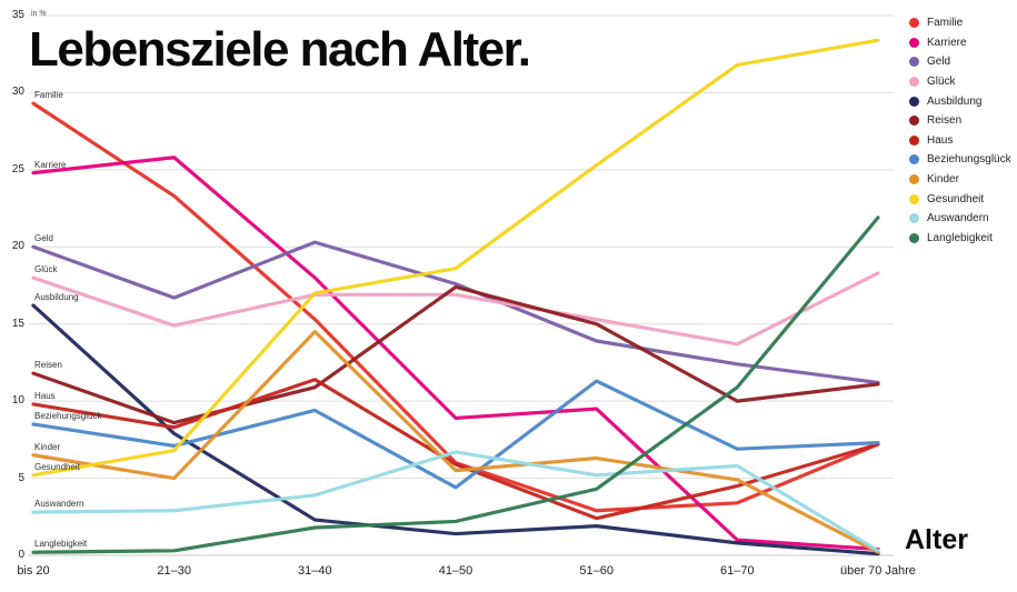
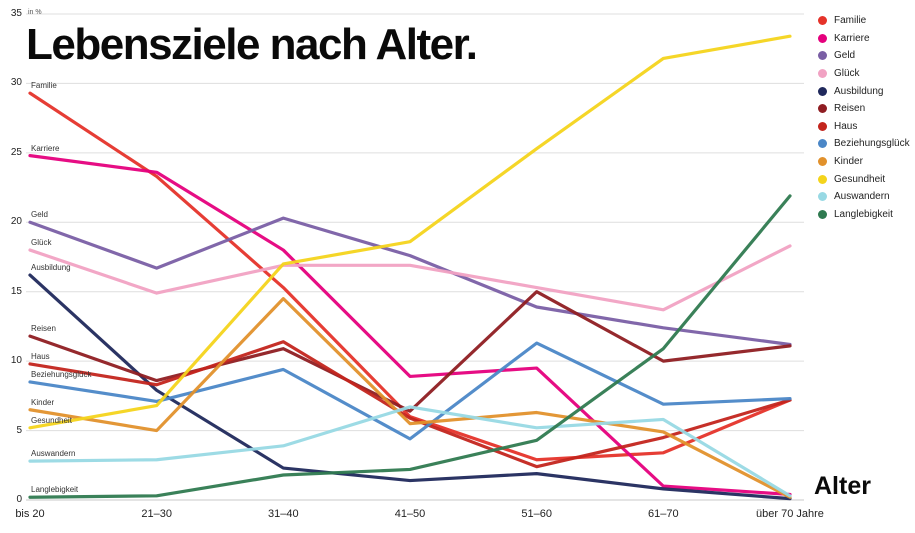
Karriere/21–30: 25.8 -> 23.6
Reisen/41–50: 17.4 -> 6.4
